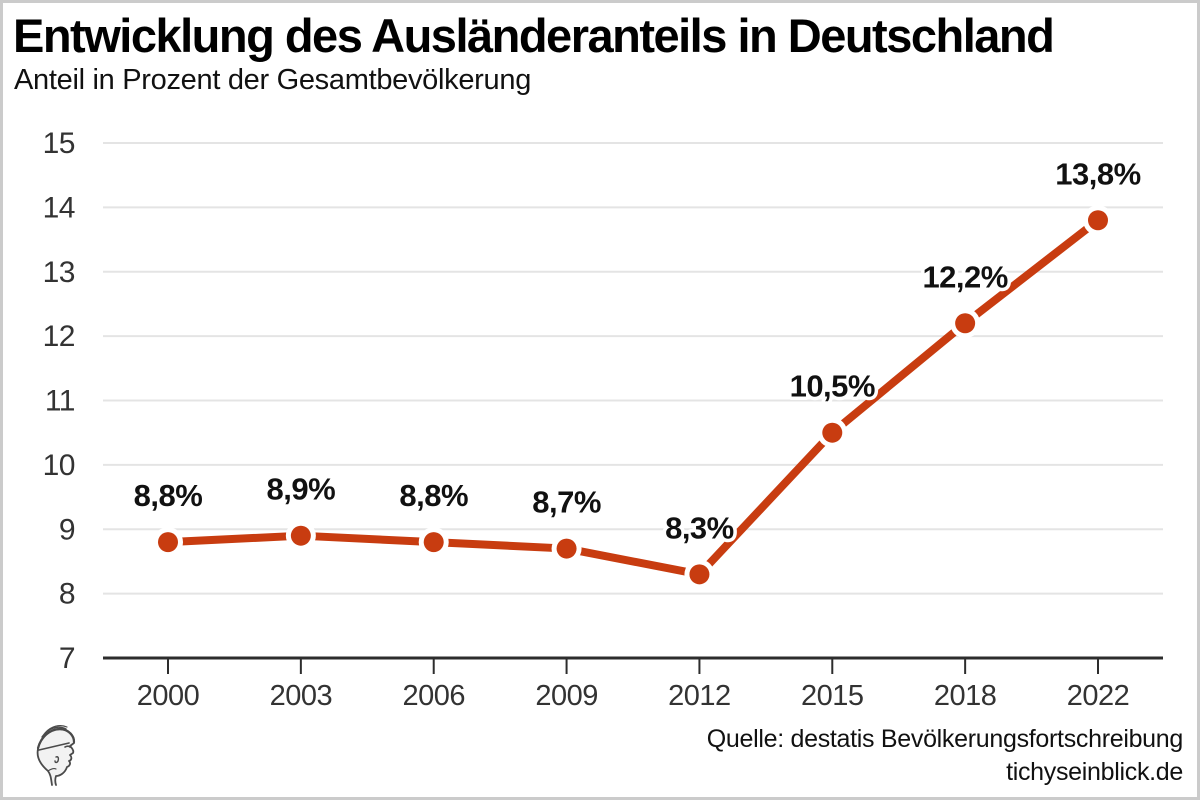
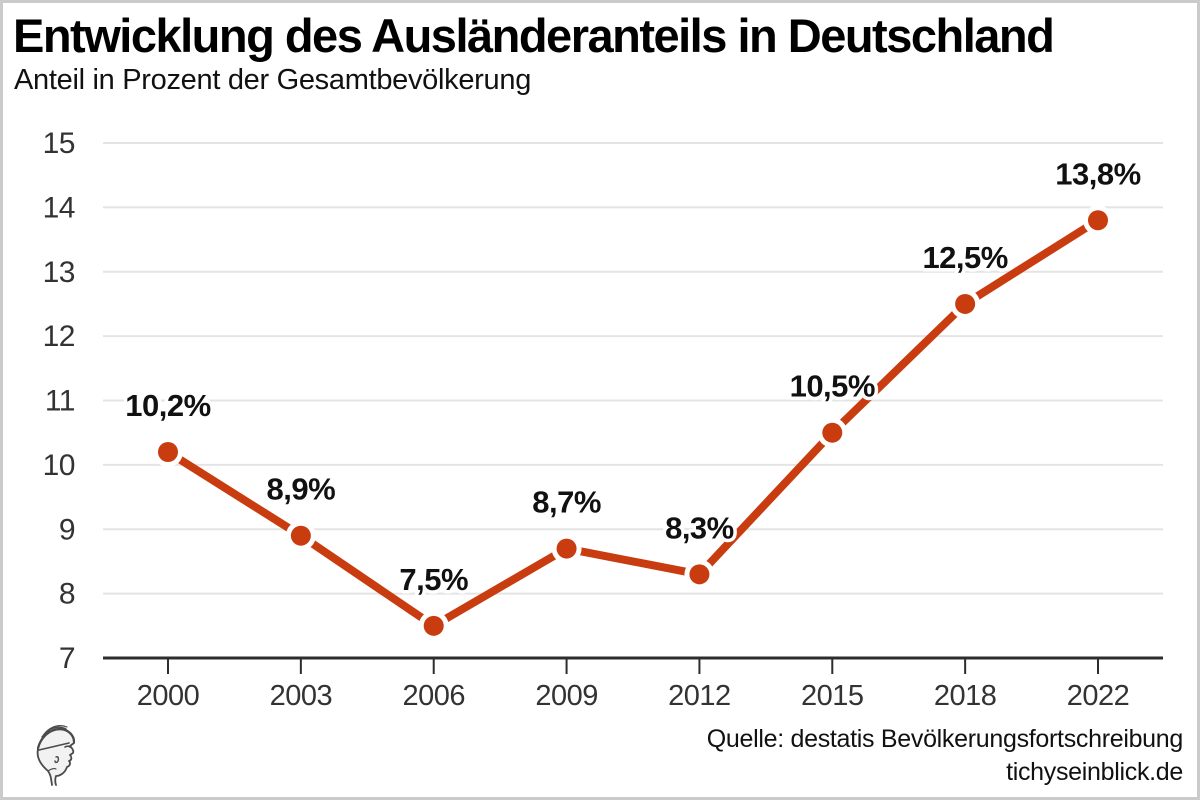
2000: 8,8% -> 10,2%
2006: 8,8% -> 7,5%
2018: 12,2% -> 12,5%
